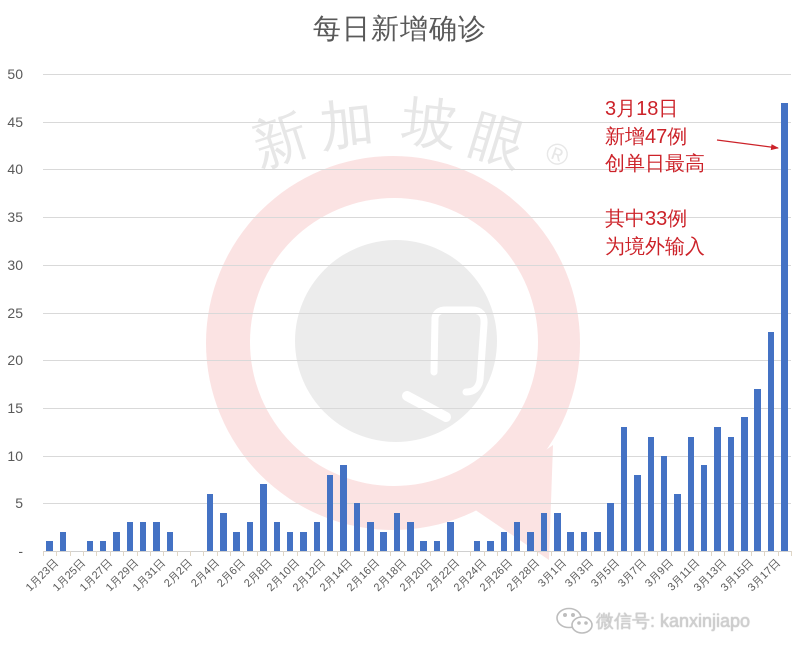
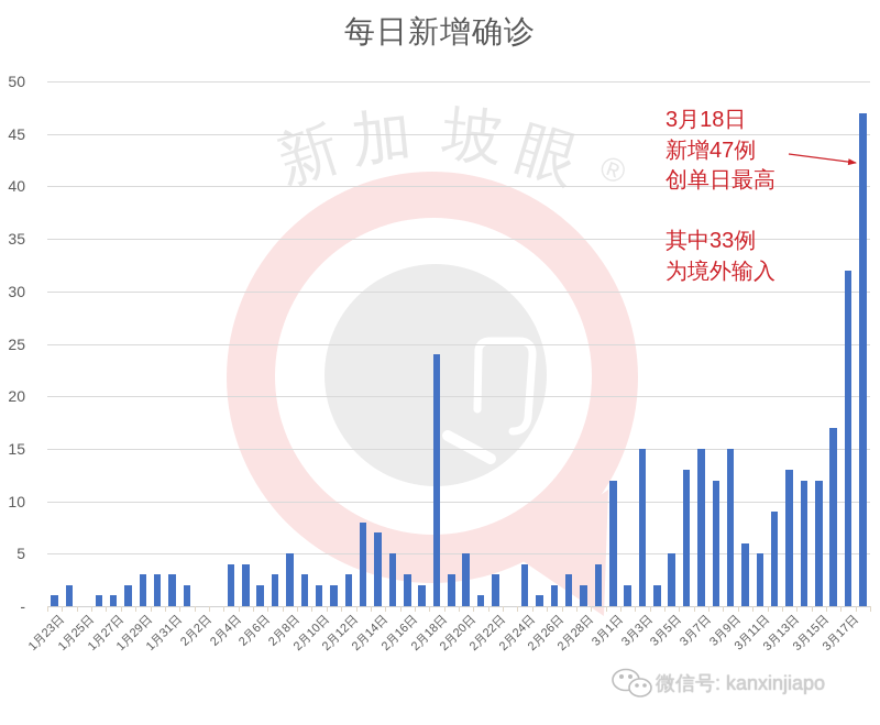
2月4日: 6 -> 4
2月8日: 7 -> 5
2月14日: 9 -> 7
2月18日: 4 -> 24
2月20日: 1 -> 5
2月24日: 1 -> 4
3月1日: 4 -> 12
3月3日: 2 -> 15
3月7日: 8 -> 15
3月9日: 10 -> 15
3月11日: 12 -> 5
3月15日: 14 -> 12
3月17日: 23 -> 32
